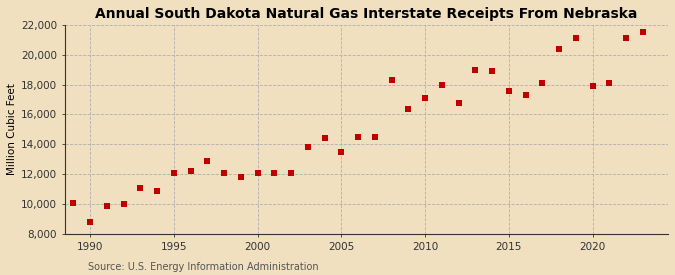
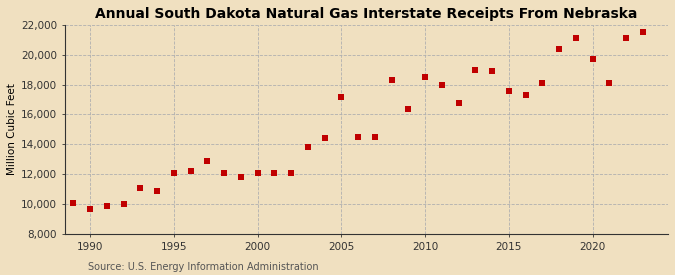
1990: 8,800 -> 9,700
2005: 13,500 -> 17,200
2010: 17,100 -> 18,500
2020: 17,900 -> 19,700
